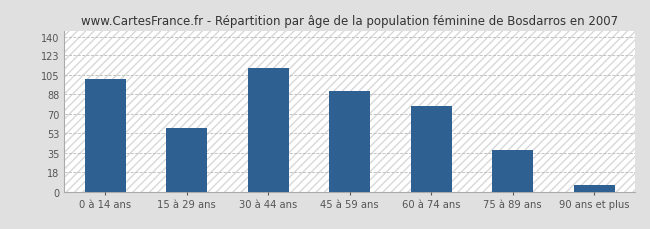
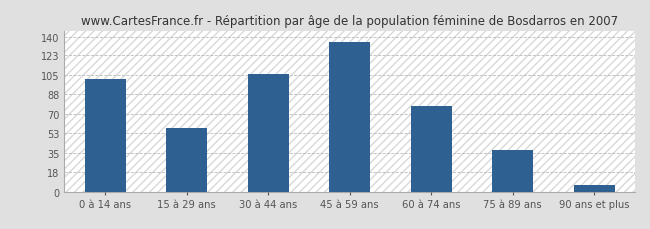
30 à 44 ans: 112 -> 106
45 à 59 ans: 91 -> 135
